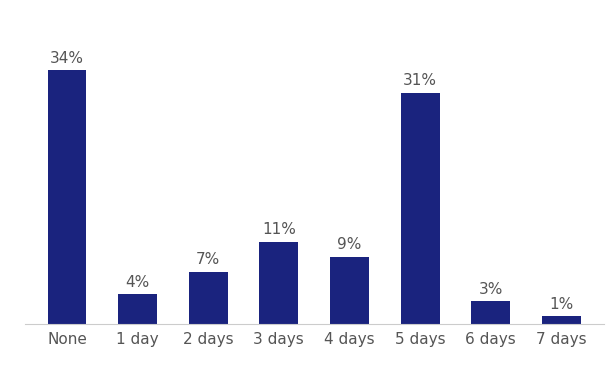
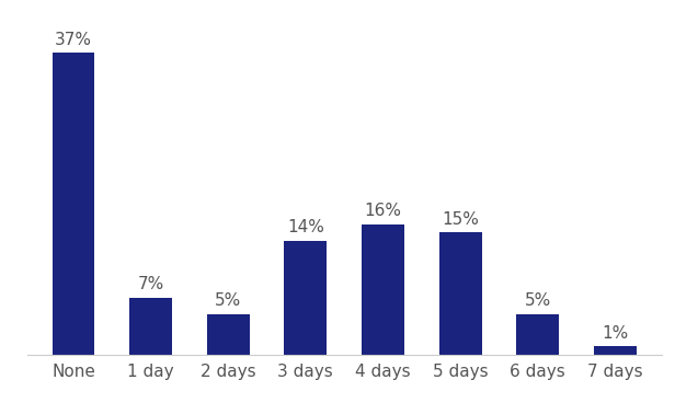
None: 34% -> 37%
1 day: 4% -> 7%
2 days: 7% -> 5%
3 days: 11% -> 14%
4 days: 9% -> 16%
5 days: 31% -> 15%
6 days: 3% -> 5%
